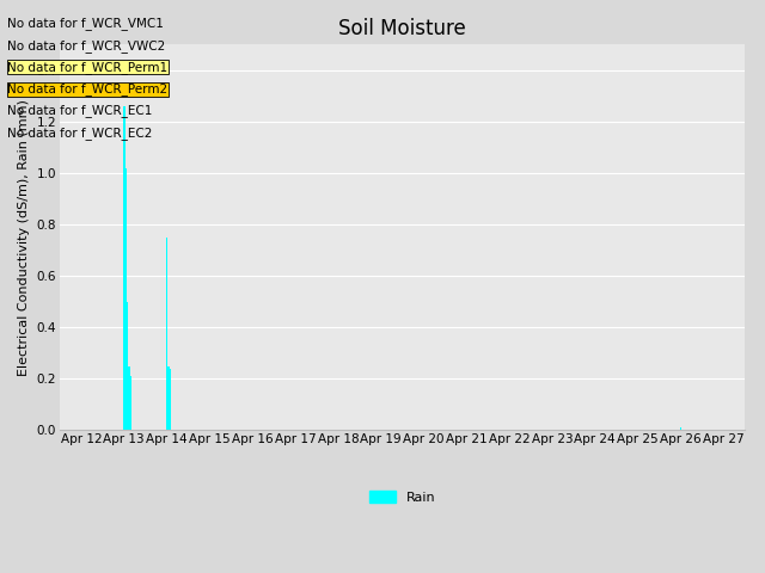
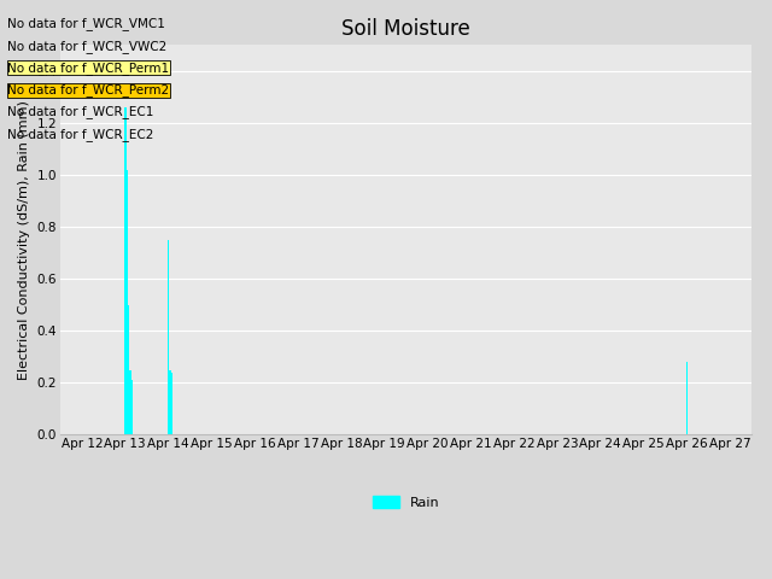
Apr 26: 0.01 -> 0.28
